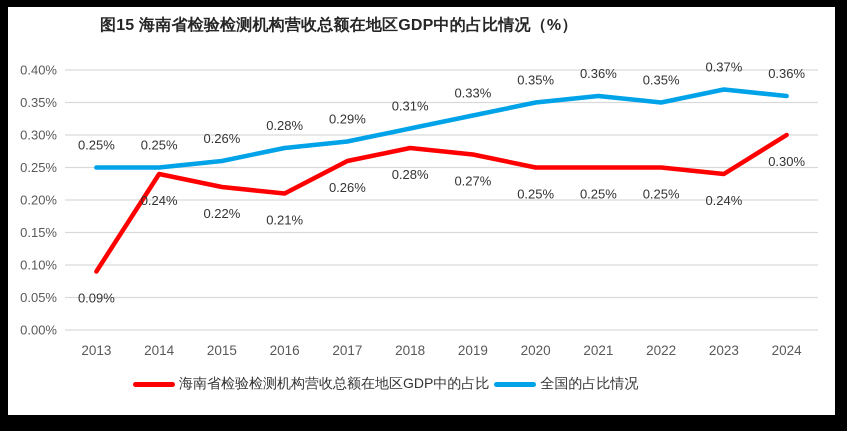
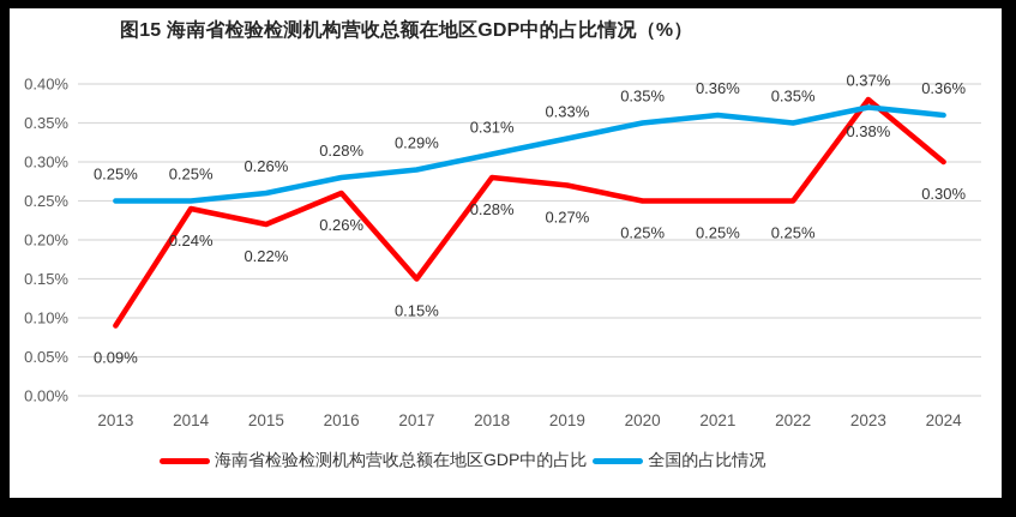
海南省检验检测机构营收总额在地区GDP中的占比/2016: 0.21% -> 0.26%
海南省检验检测机构营收总额在地区GDP中的占比/2017: 0.26% -> 0.15%
海南省检验检测机构营收总额在地区GDP中的占比/2023: 0.24% -> 0.38%
